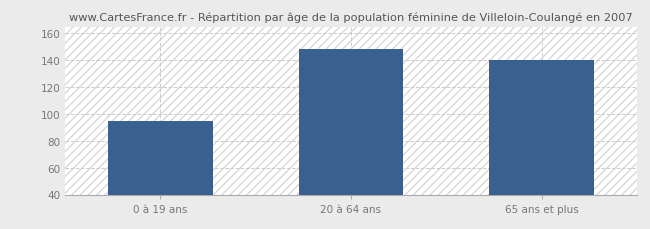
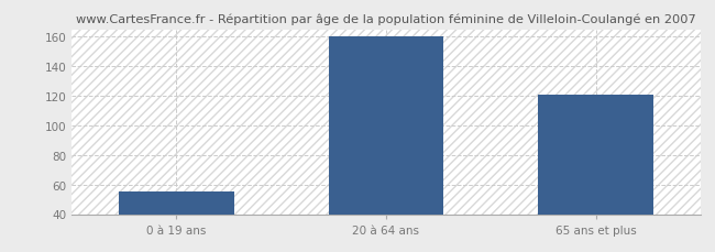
0 à 19 ans: 95 -> 55
20 à 64 ans: 148 -> 160
65 ans et plus: 140 -> 121
